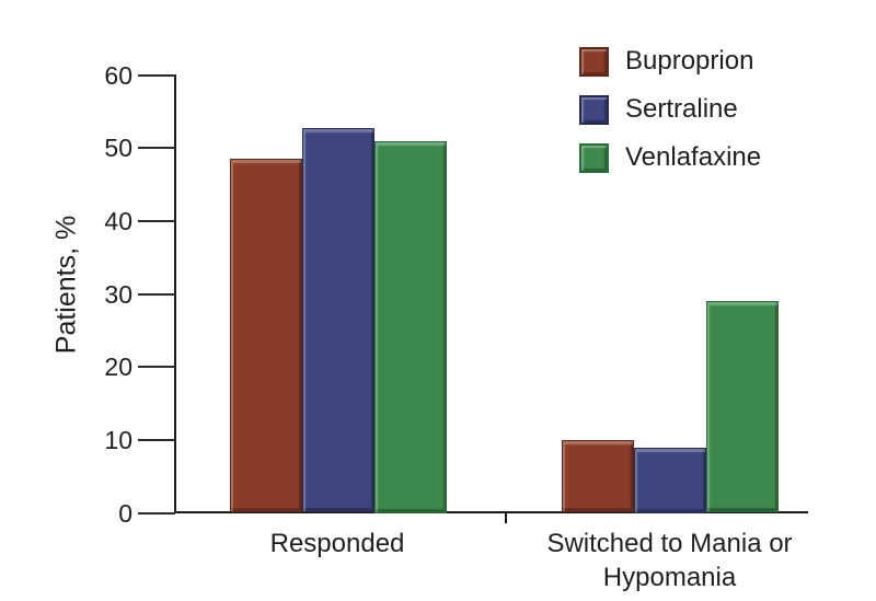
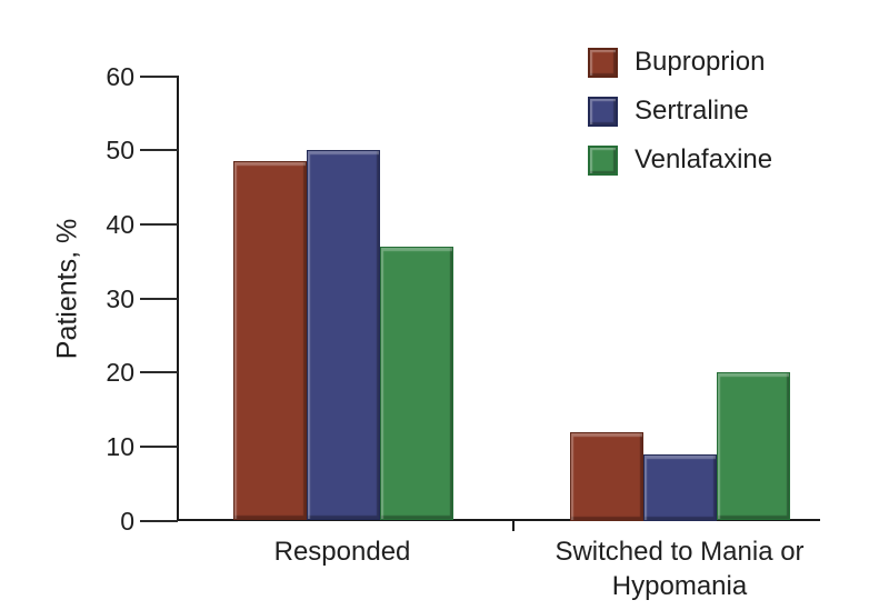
Sertraline/Responded: 53 -> 50
Venlafaxine/Responded: 51 -> 37
Buproprion/Switched to Mania or Hypomania: 10 -> 12
Venlafaxine/Switched to Mania or Hypomania: 29 -> 20
